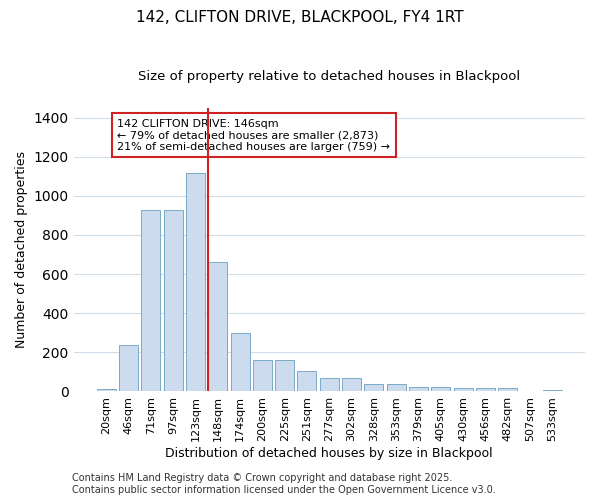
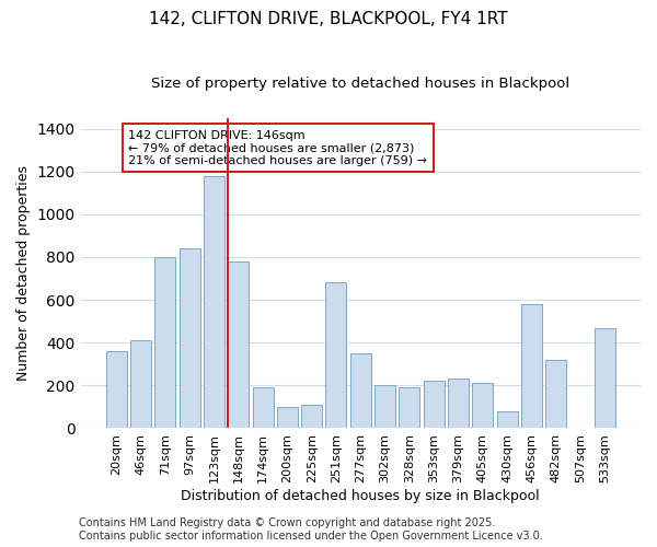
20sqm: 20 -> 360
46sqm: 240 -> 410
71sqm: 930 -> 800
97sqm: 930 -> 840
123sqm: 1120 -> 1180
148sqm: 660 -> 780
174sqm: 300 -> 190
200sqm: 160 -> 100
225sqm: 160 -> 110
251sqm: 100 -> 680
277sqm: 70 -> 350
302sqm: 70 -> 200
328sqm: 40 -> 190
353sqm: 40 -> 220
379sqm: 20 -> 230
405sqm: 20 -> 210
430sqm: 20 -> 80
456sqm: 20 -> 580
482sqm: 20 -> 320
533sqm: 10 -> 470
